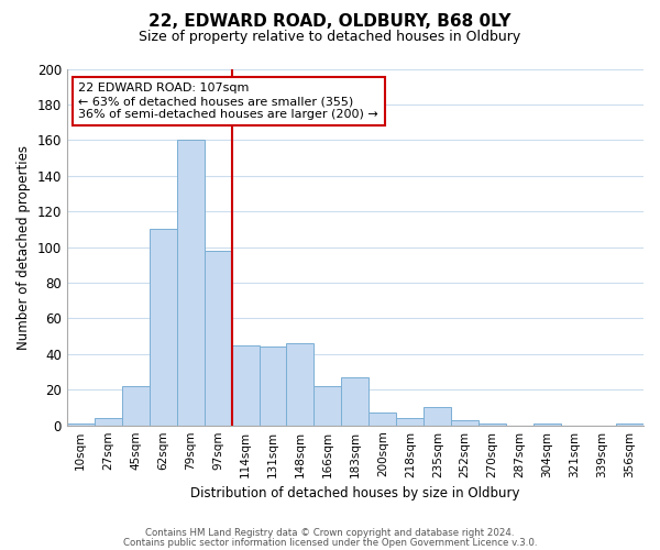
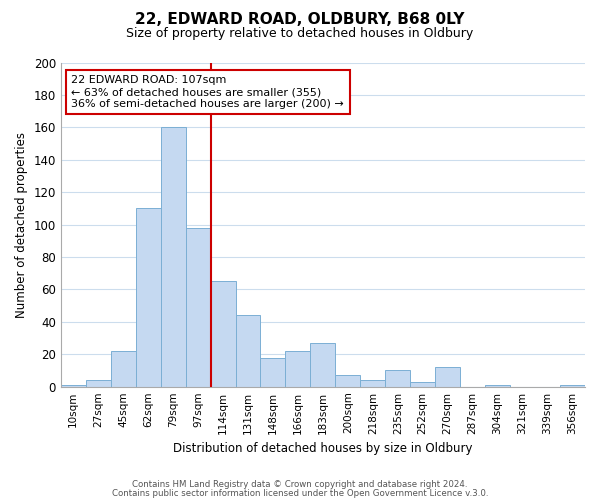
114sqm: 45 -> 65
148sqm: 46 -> 18
270sqm: 1 -> 12
